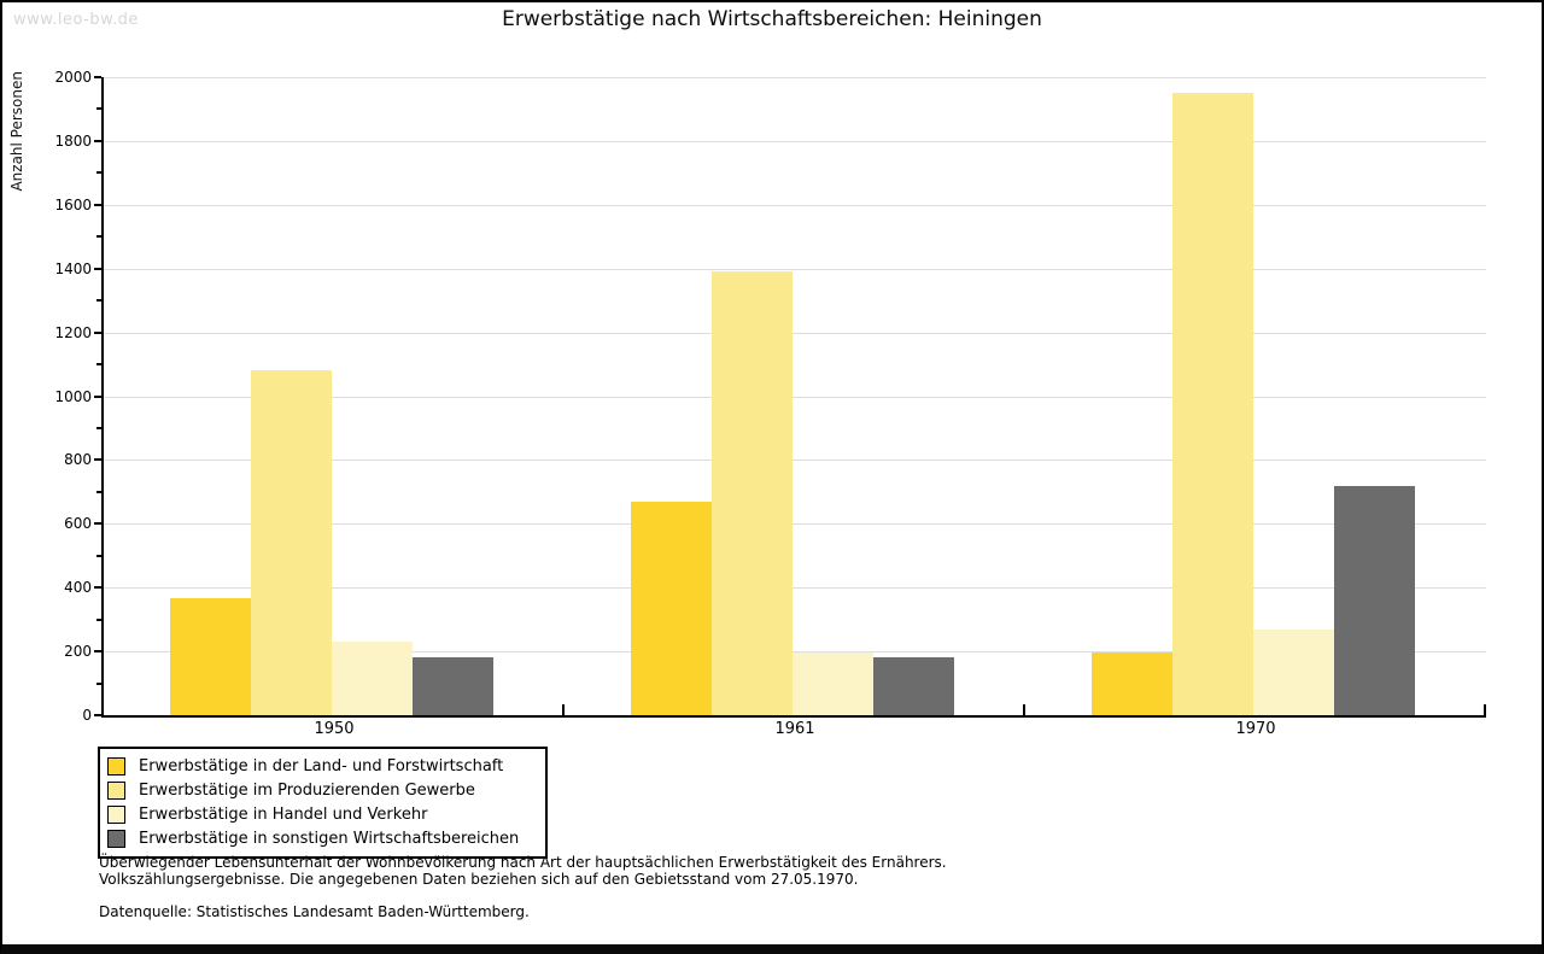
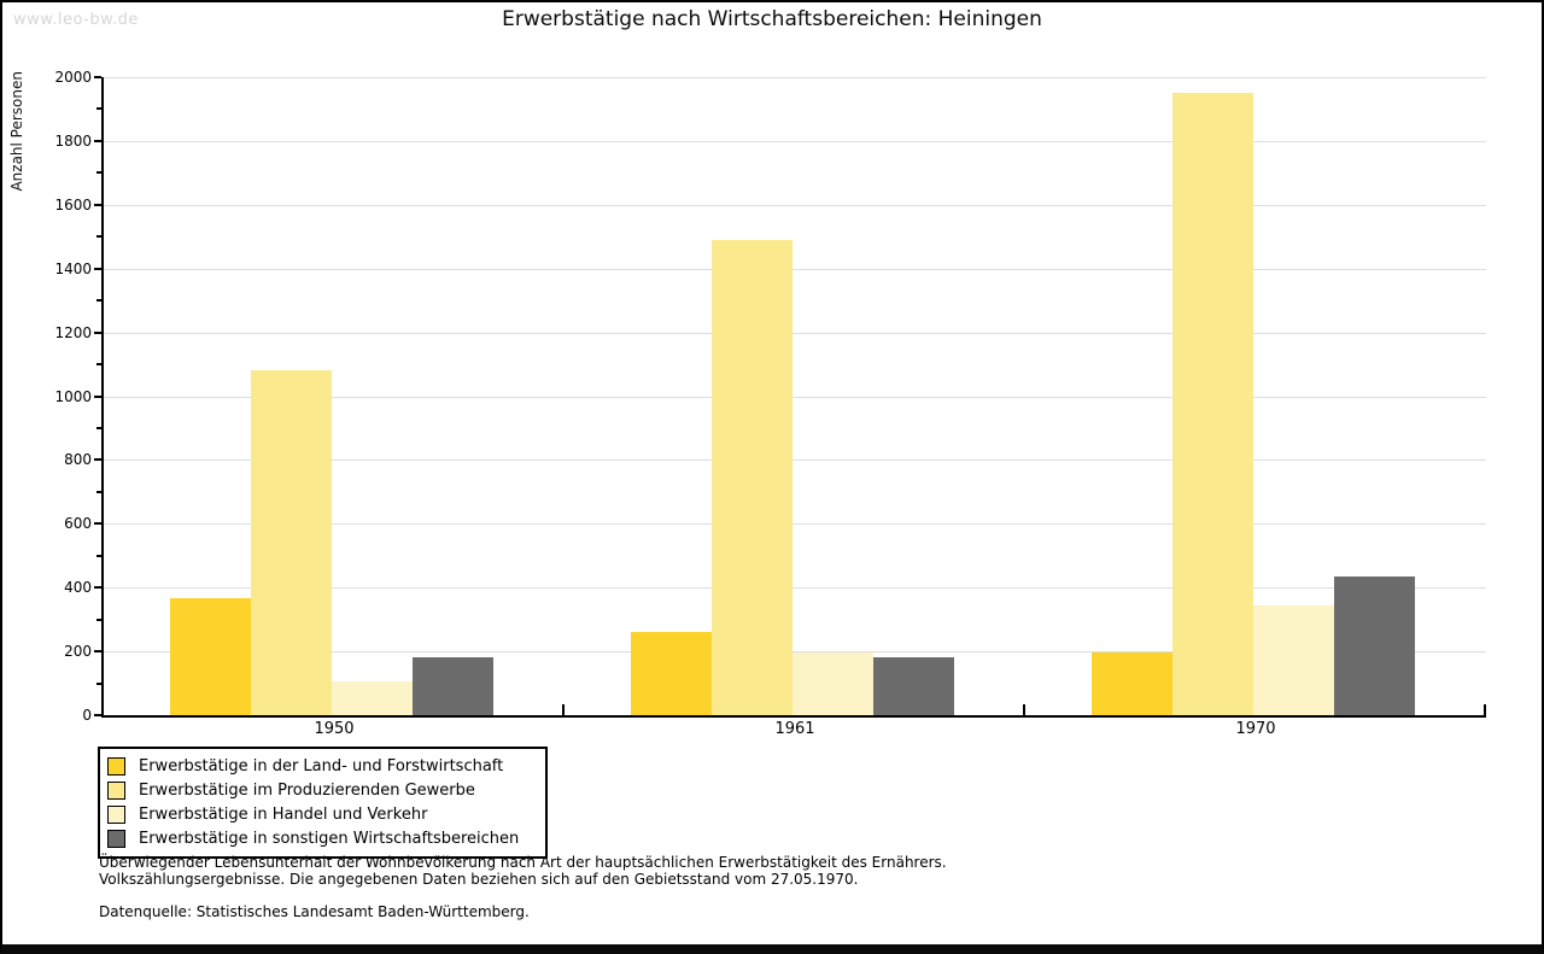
Erwerbstätige in Handel und Verkehr/1950: 230 -> 100
Erwerbstätige in der Land- und Forstwirtschaft/1961: 670 -> 260
Erwerbstätige im Produzierenden Gewerbe/1961: 1390 -> 1490
Erwerbstätige in Handel und Verkehr/1970: 270 -> 340
Erwerbstätige in sonstigen Wirtschaftsbereichen/1970: 720 -> 440
